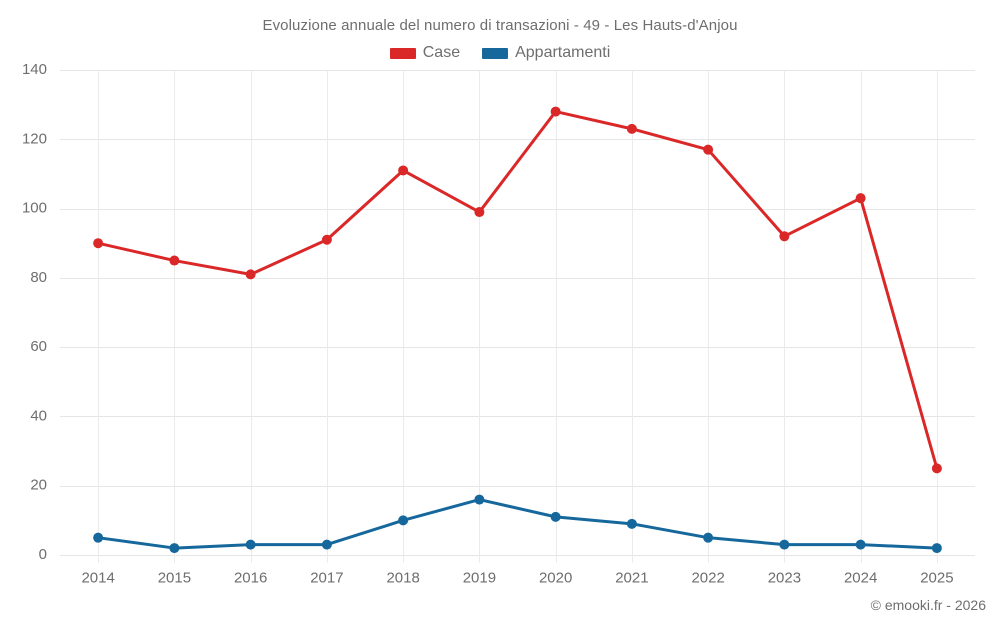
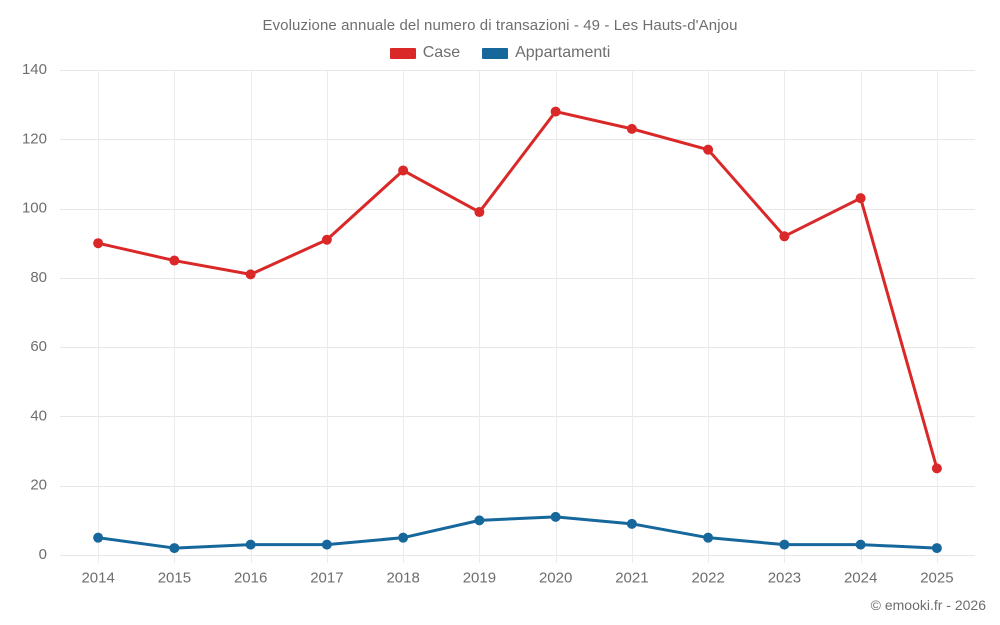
Appartamenti/2018: 10 -> 5
Appartamenti/2019: 16 -> 10
